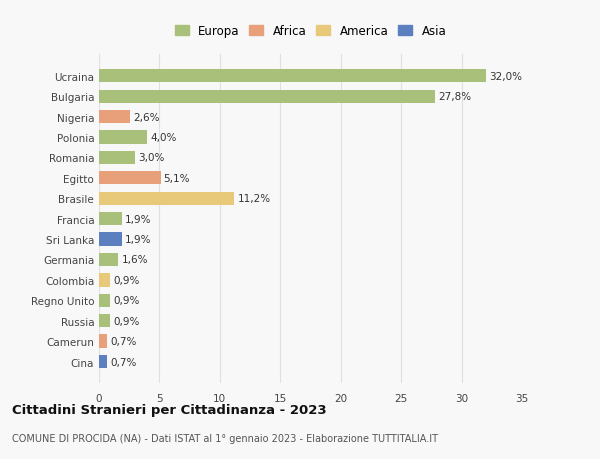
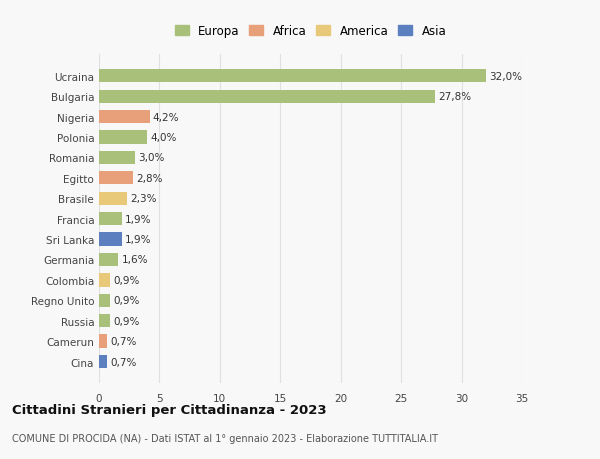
Nigeria: 2,6% -> 4,2%
Egitto: 5,1% -> 2,8%
Brasile: 11,2% -> 2,3%
